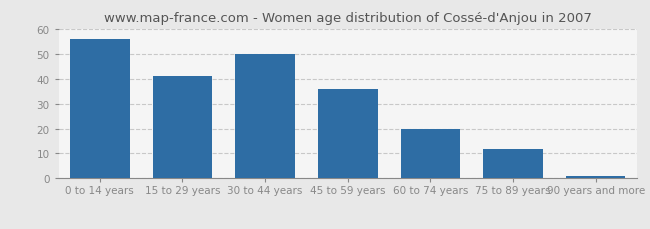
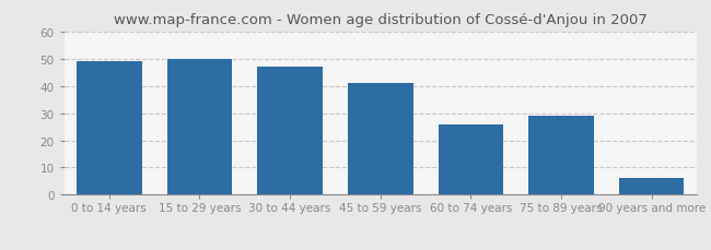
0 to 14 years: 56 -> 49
15 to 29 years: 41 -> 50
30 to 44 years: 50 -> 47
45 to 59 years: 36 -> 41
60 to 74 years: 20 -> 26
75 to 89 years: 12 -> 29
90 years and more: 1 -> 6
